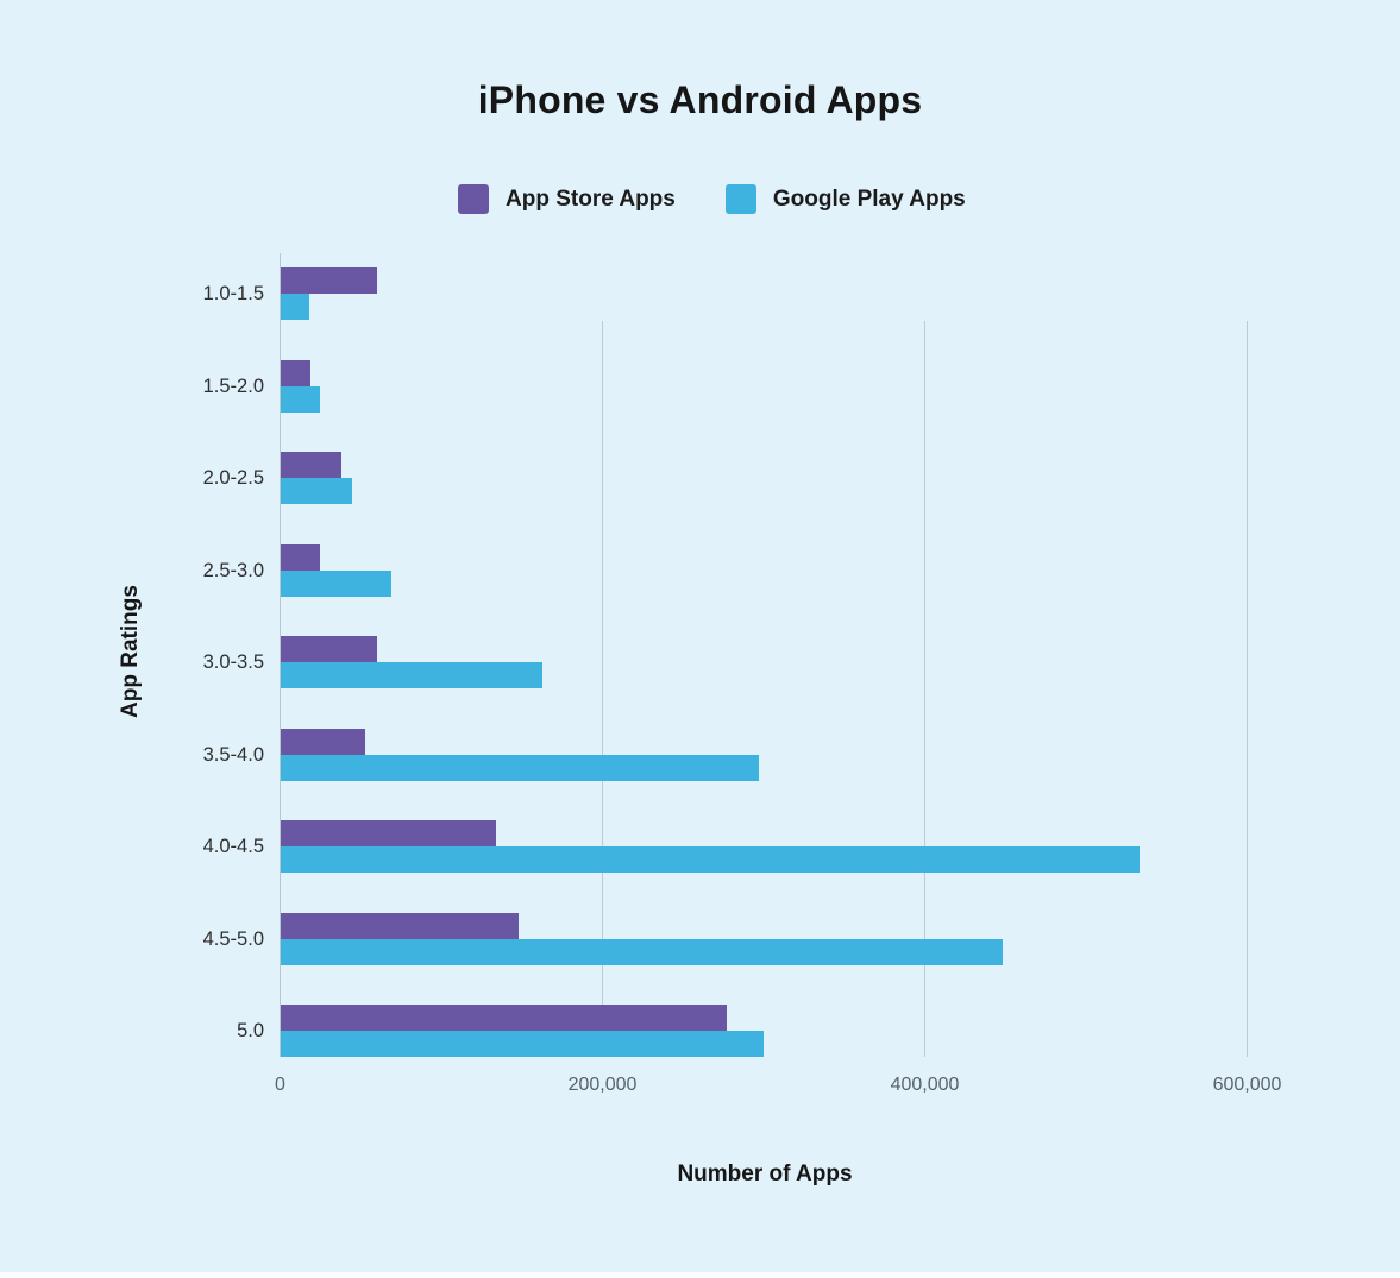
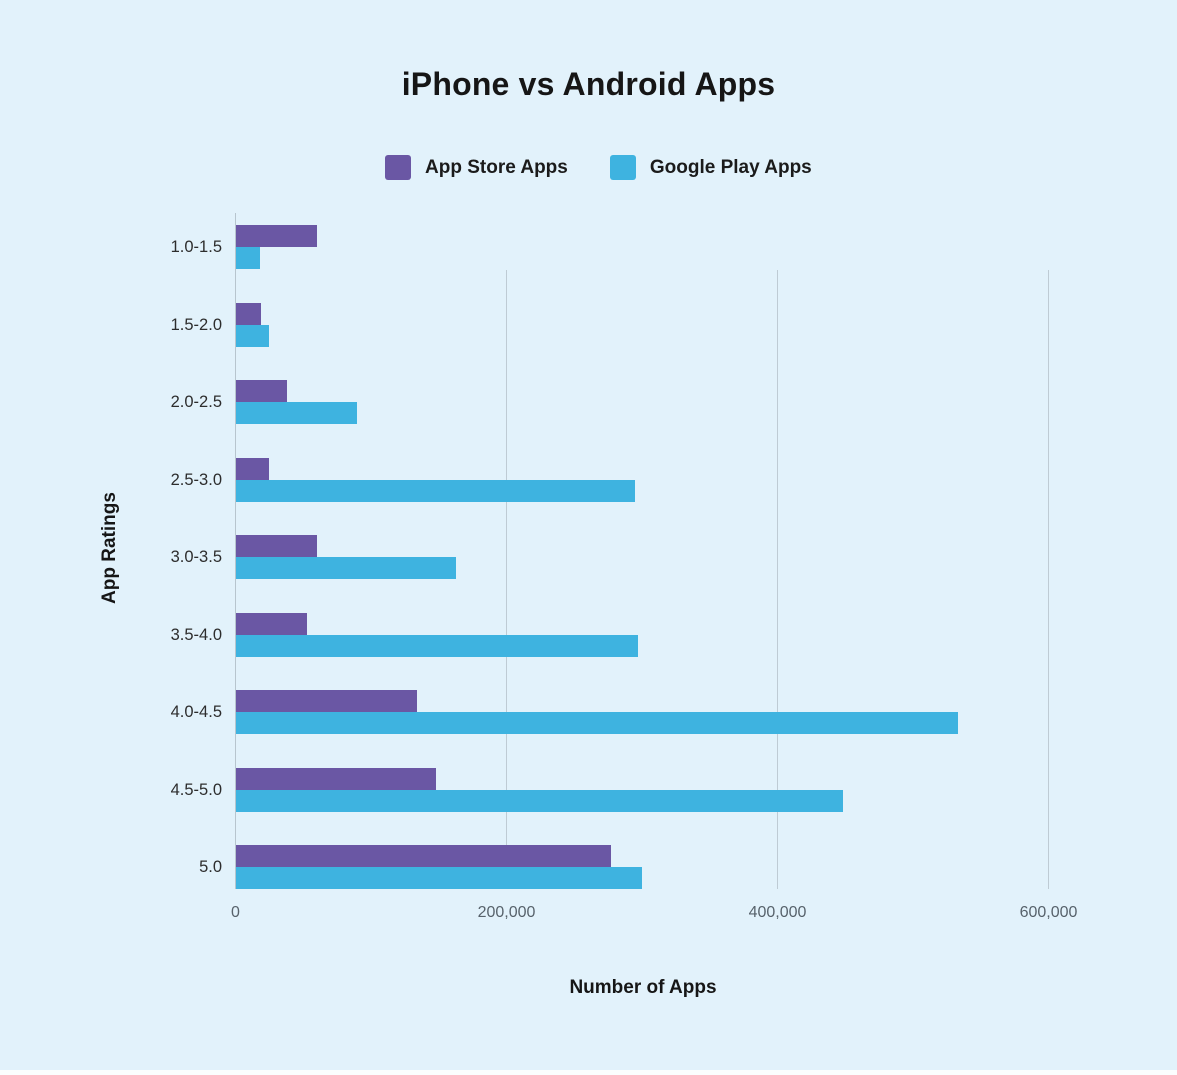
Google Play Apps/2.0-2.5: 45000 -> 90000
Google Play Apps/2.5-3.0: 69000 -> 295000
